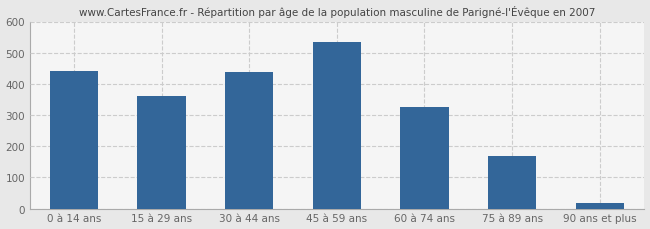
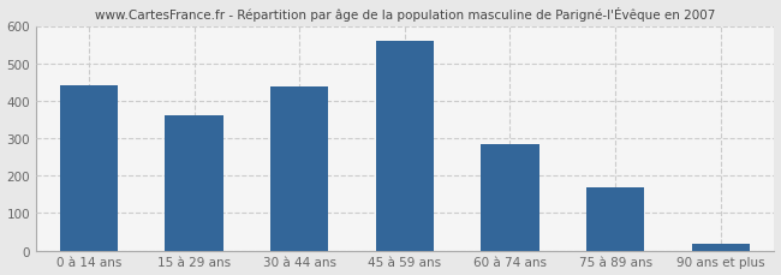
45 à 59 ans: 533 -> 560
60 à 74 ans: 327 -> 285
